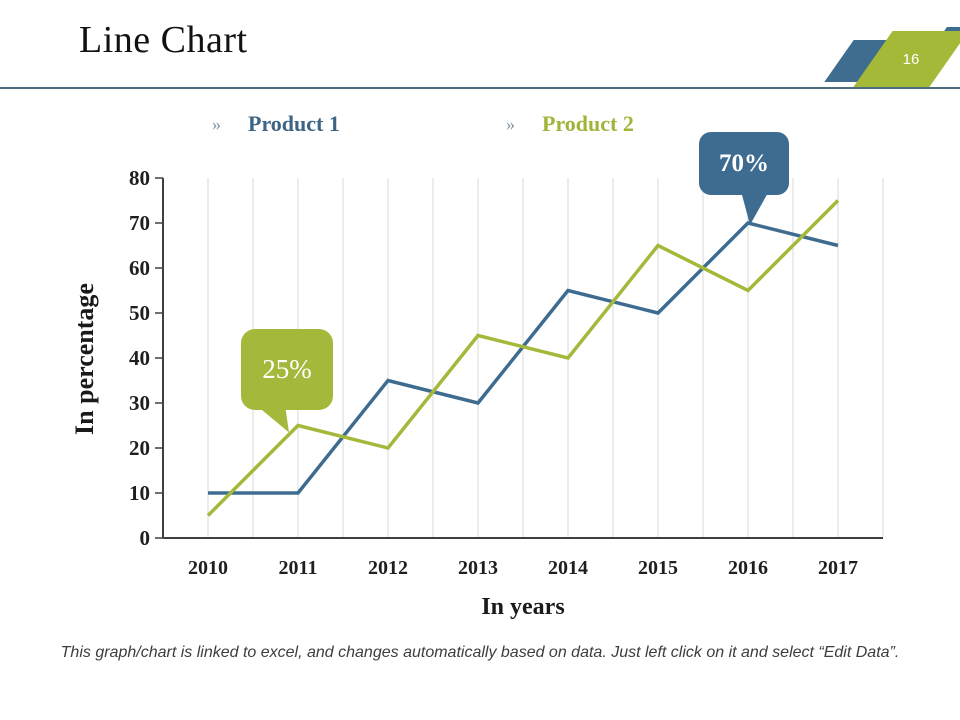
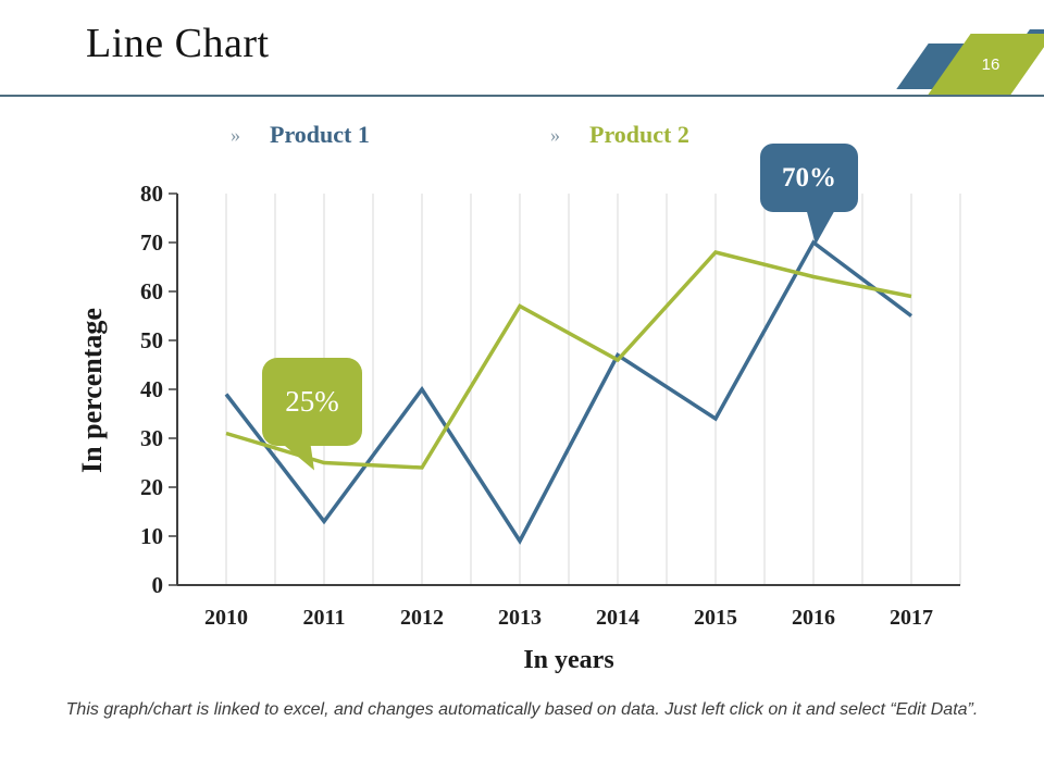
Product 1/2010: 10 -> 39
Product 2/2010: 5 -> 31
Product 1/2011: 10 -> 13
Product 1/2012: 35 -> 40
Product 2/2012: 20 -> 24
Product 1/2013: 30 -> 9
Product 2/2013: 45 -> 57
Product 1/2014: 55 -> 47
Product 2/2014: 40 -> 46
Product 1/2015: 50 -> 34
Product 2/2015: 65 -> 68
Product 2/2016: 55 -> 63
Product 1/2017: 65 -> 55
Product 2/2017: 75 -> 59
